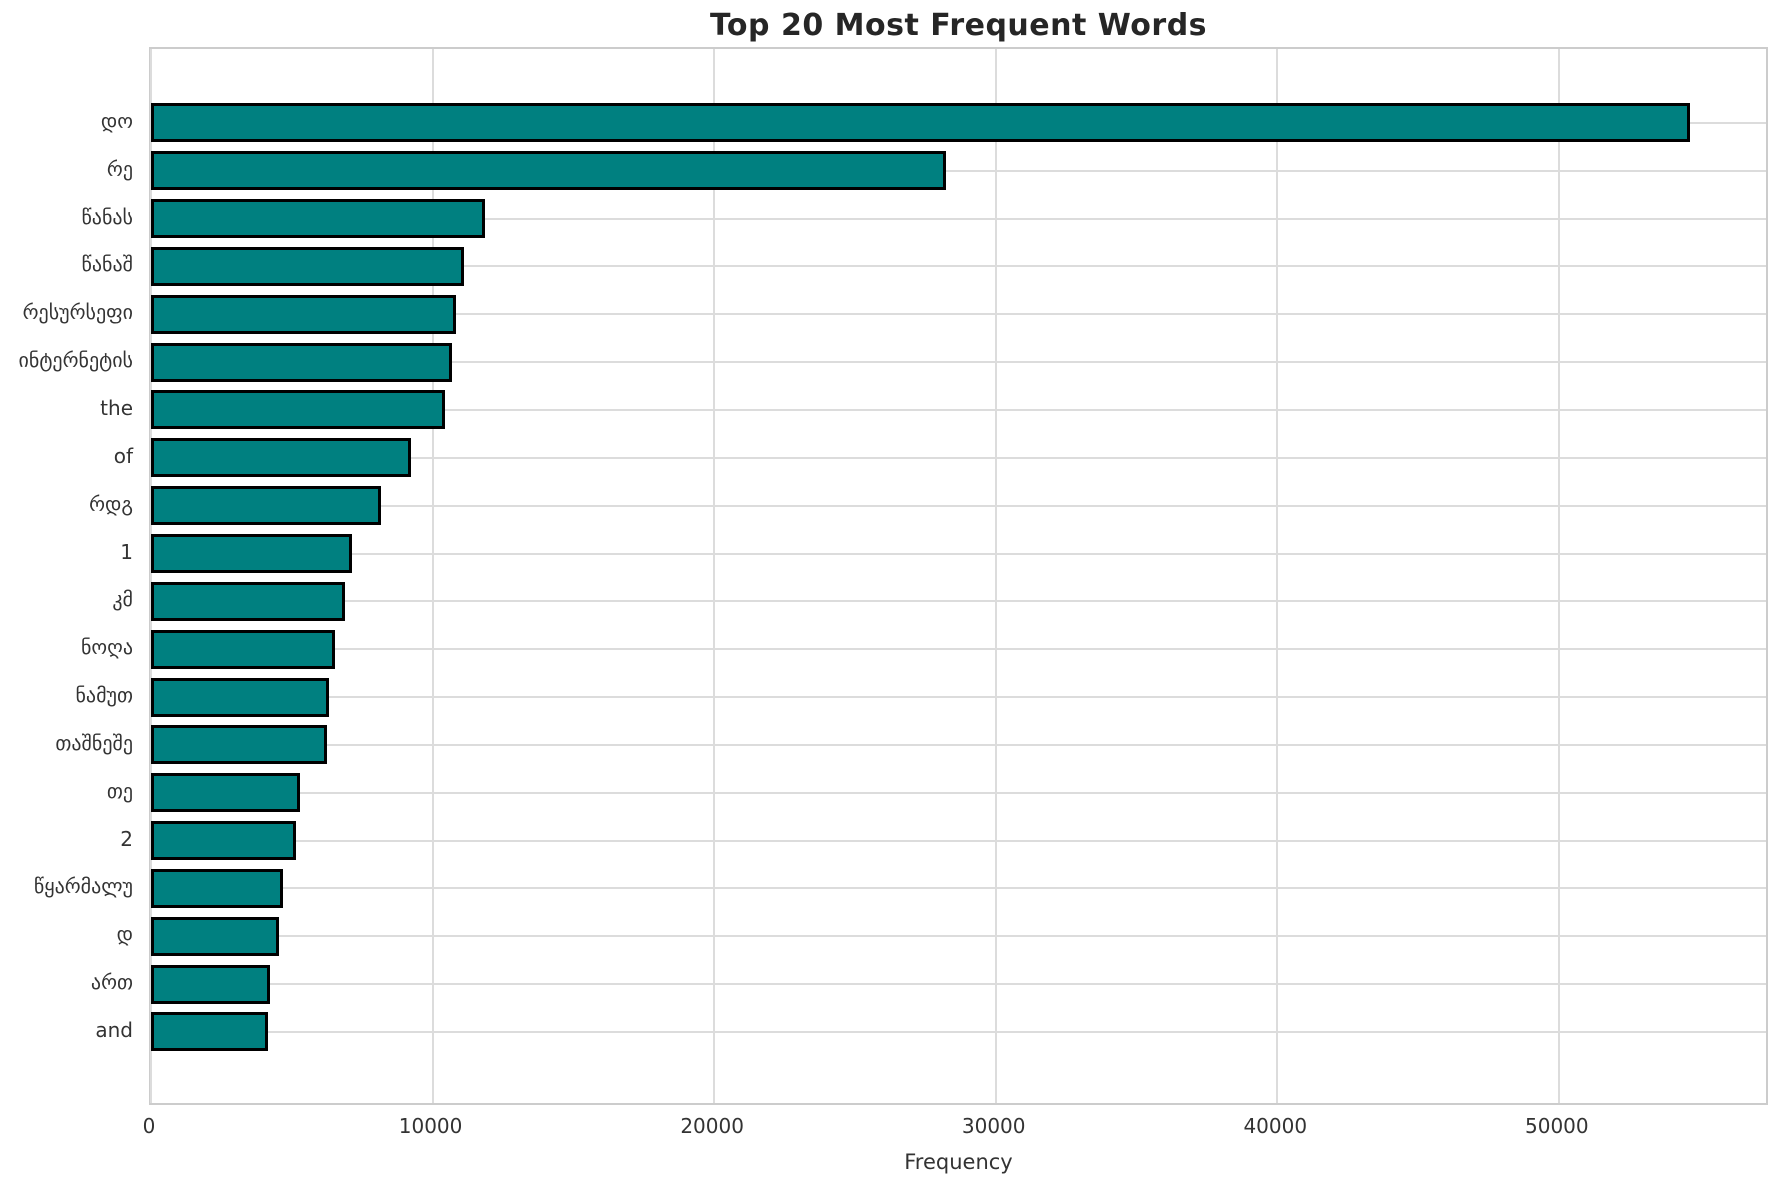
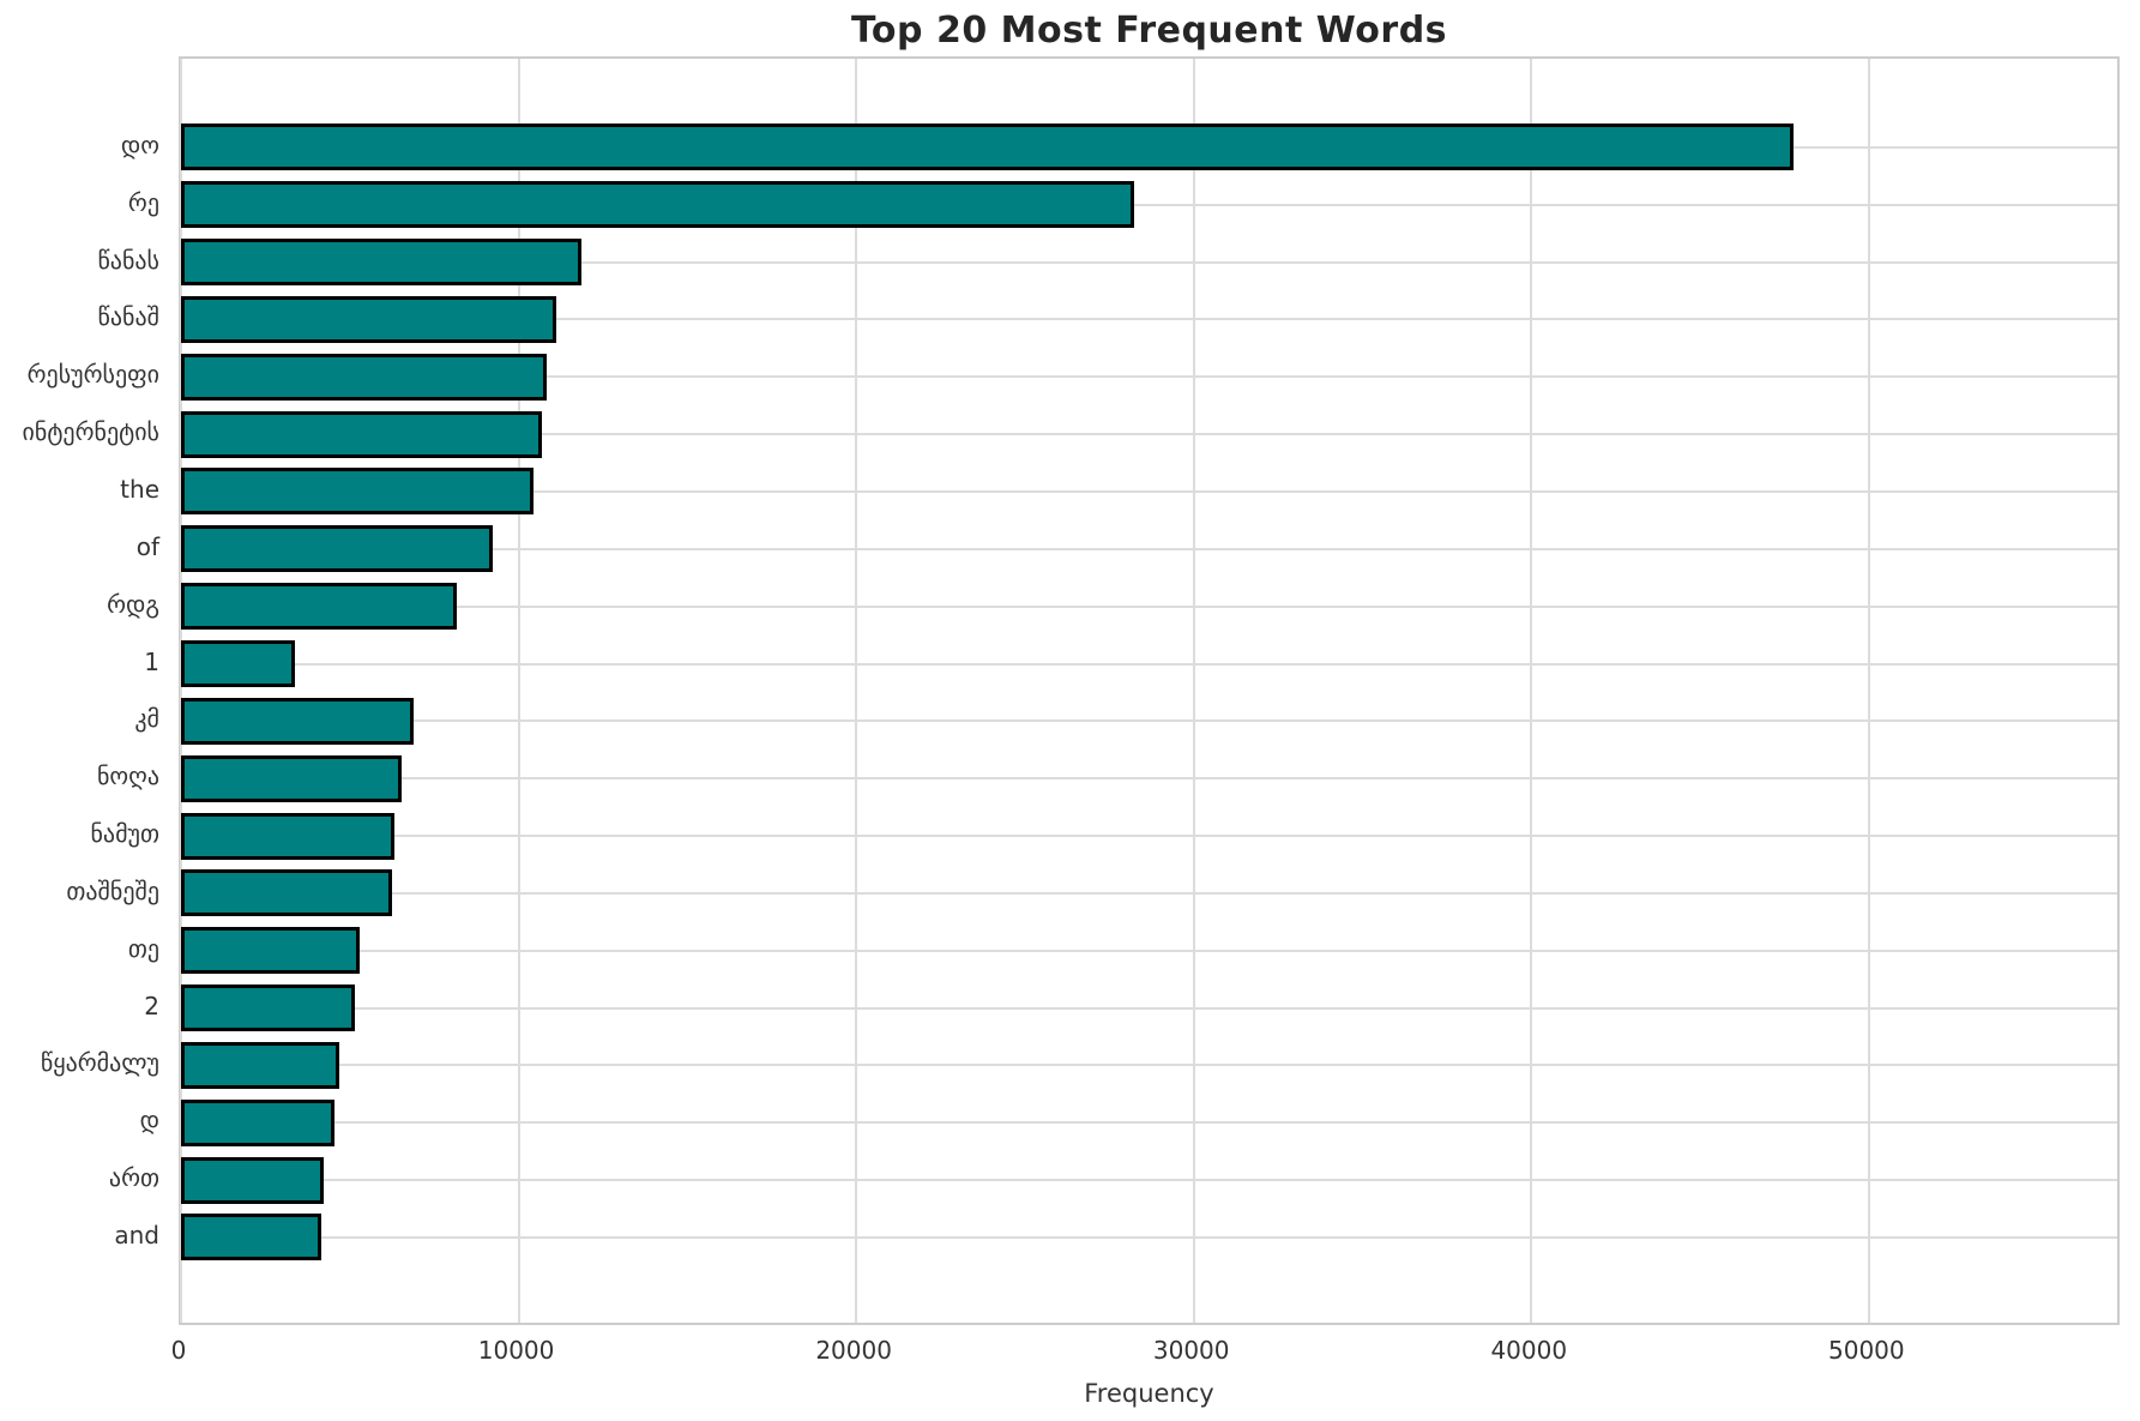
დო: 54800 -> 47900
1: 7200 -> 3400
